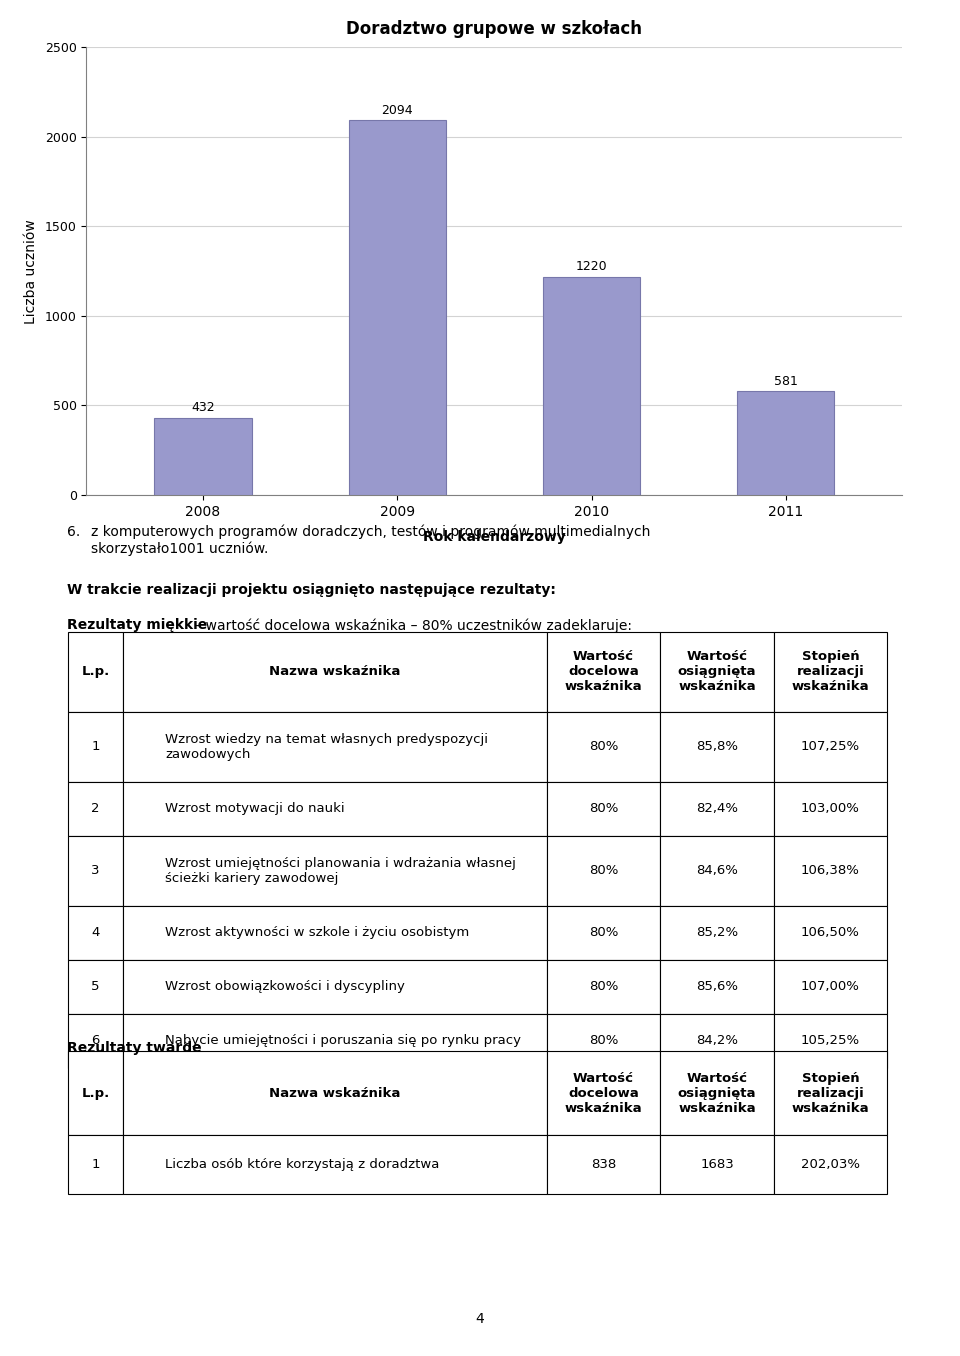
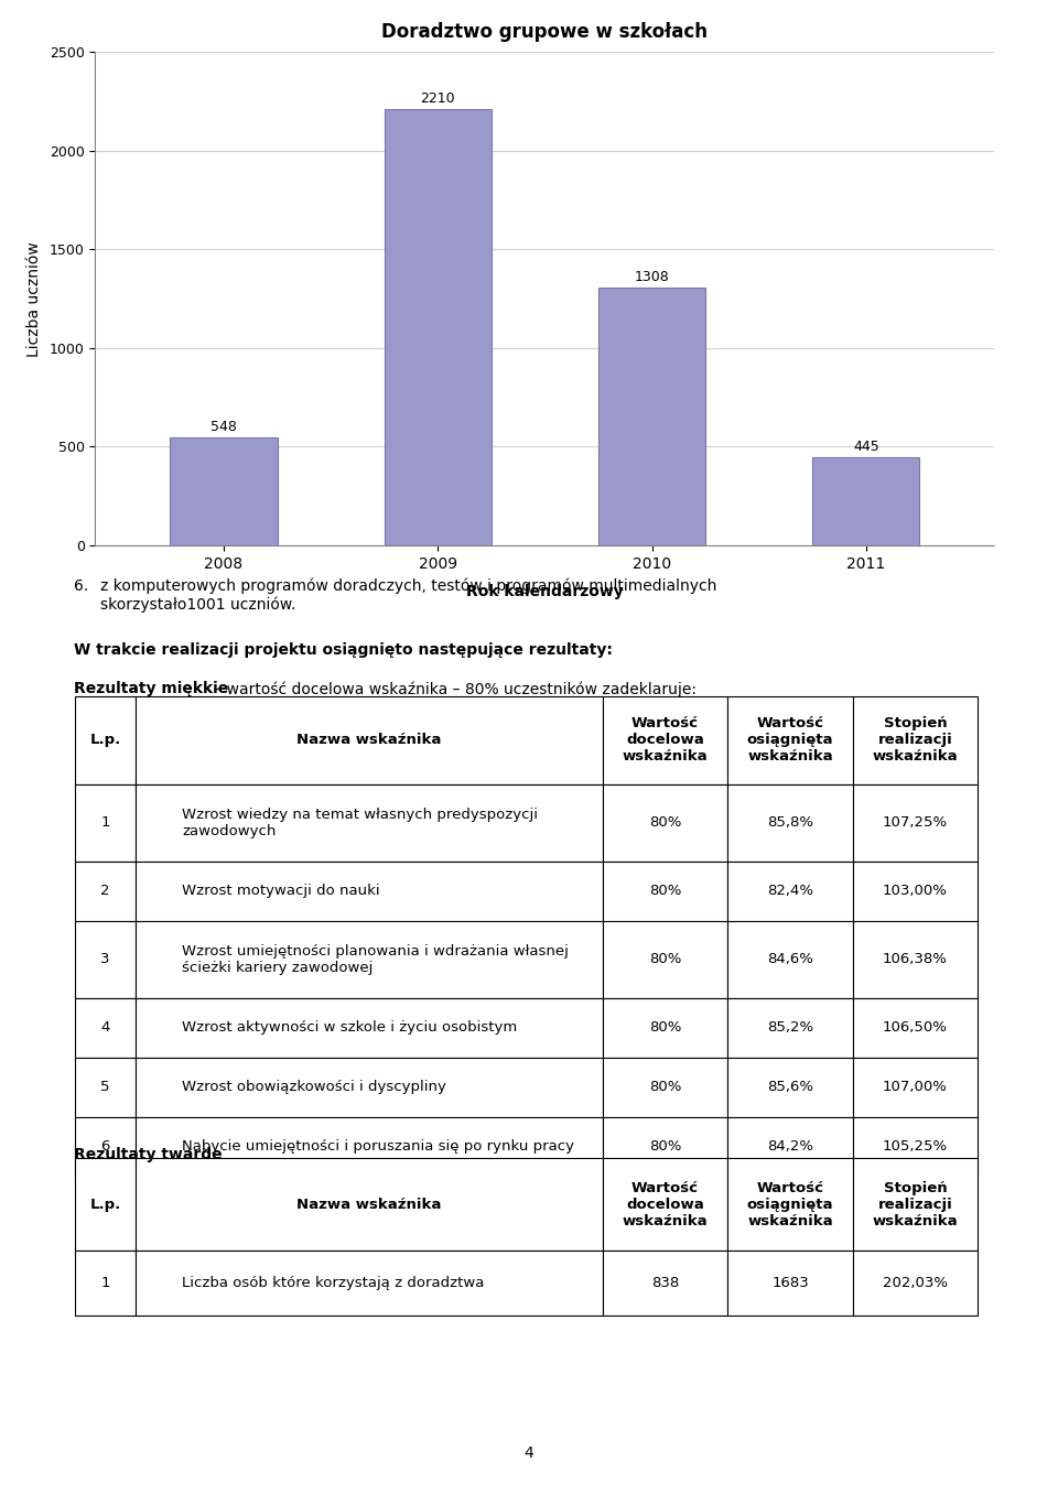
2008: 432 -> 548
2009: 2094 -> 2210
2010: 1220 -> 1308
2011: 581 -> 445
